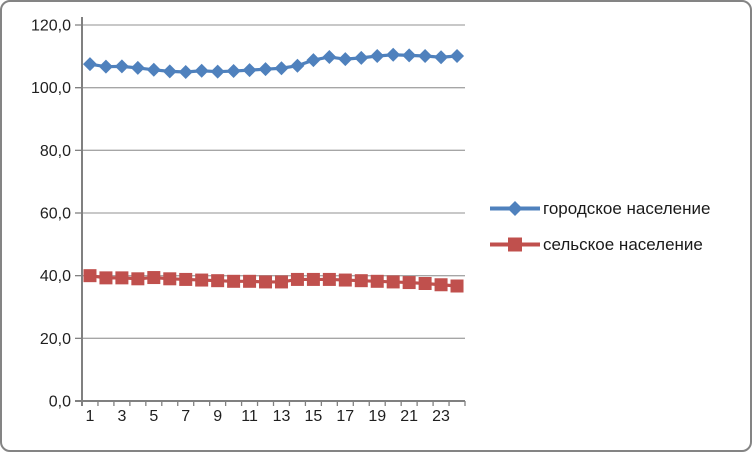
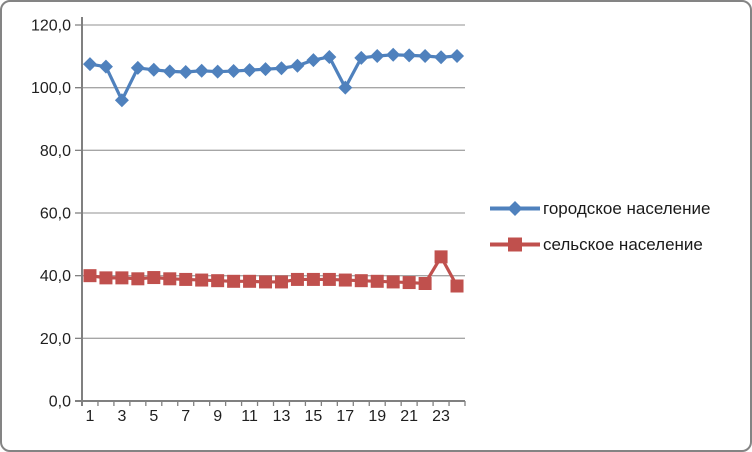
городское население/3: 107 -> 96
городское население/17: 109 -> 100
сельское население/23: 37 -> 46
